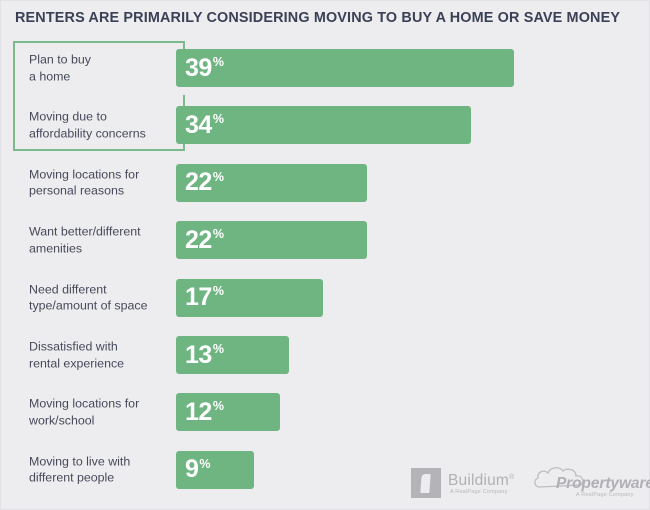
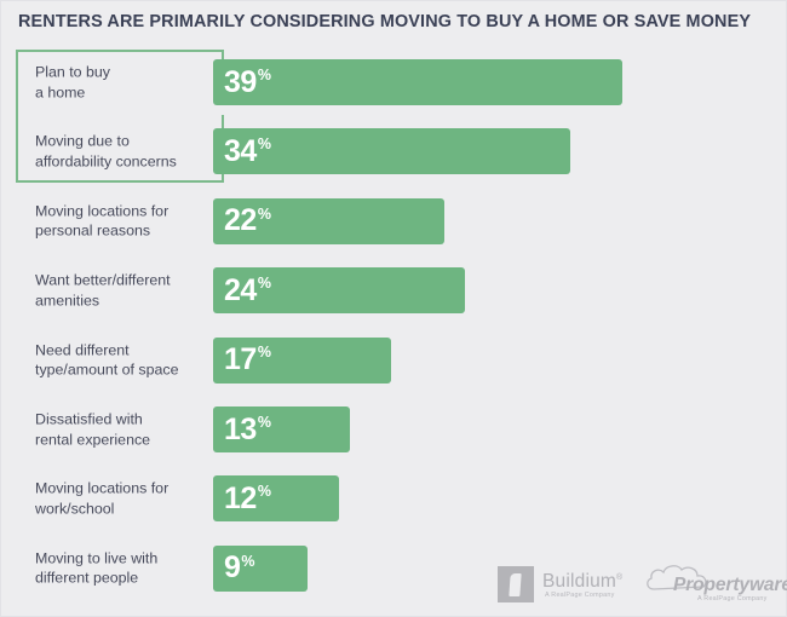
Want better/different amenities: 22 -> 24
